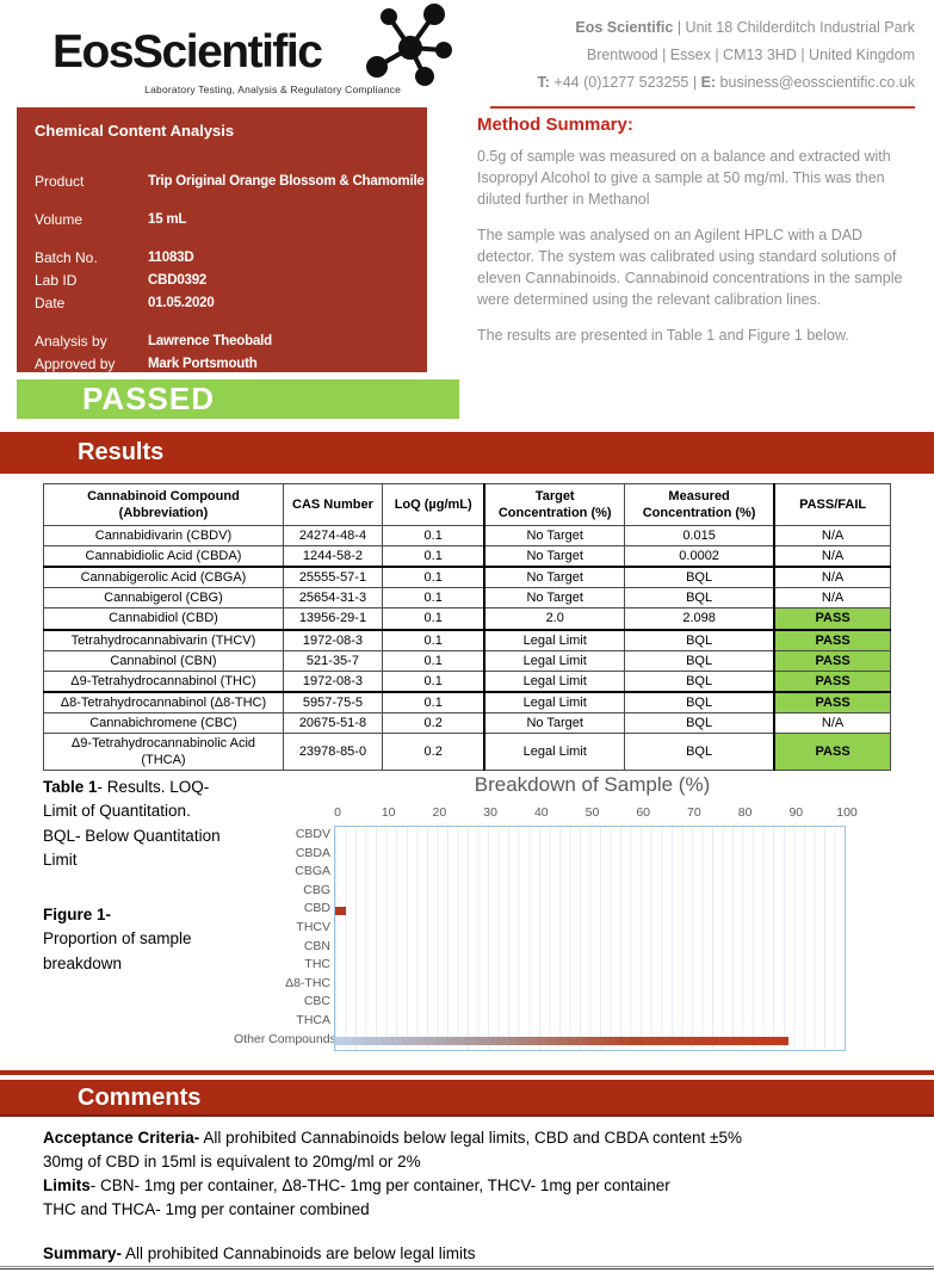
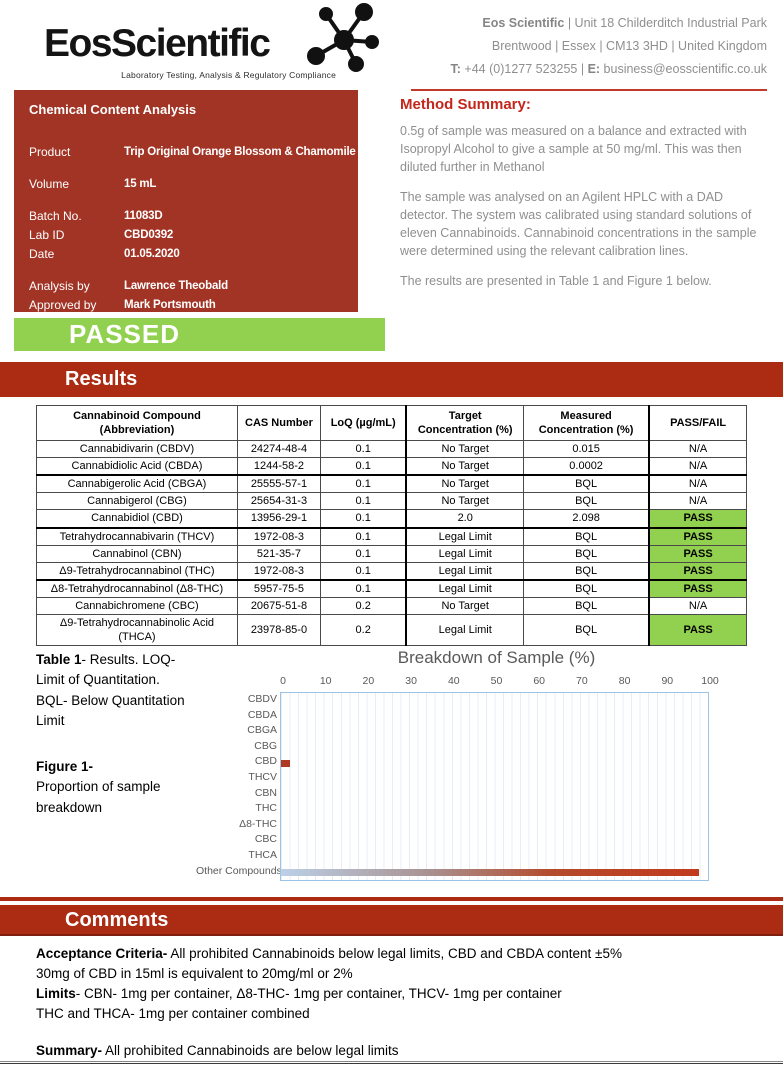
Other Compounds: 89 -> 98
